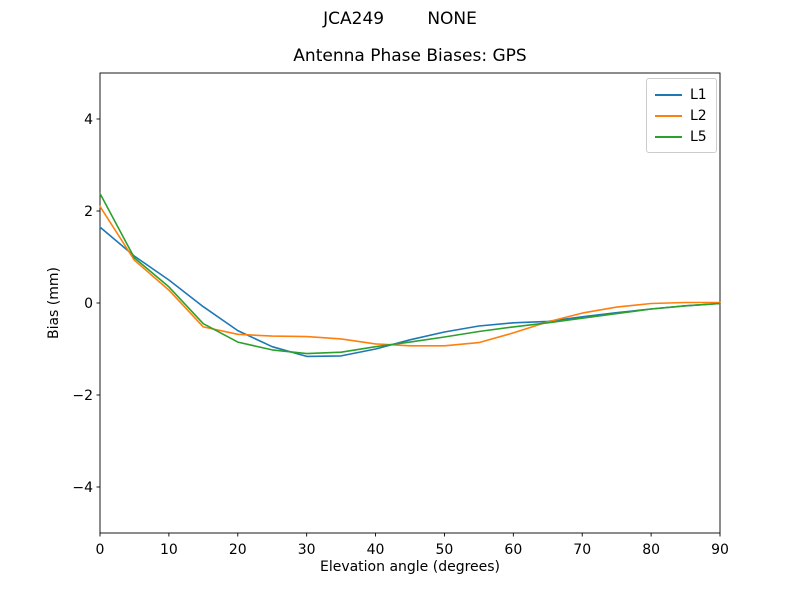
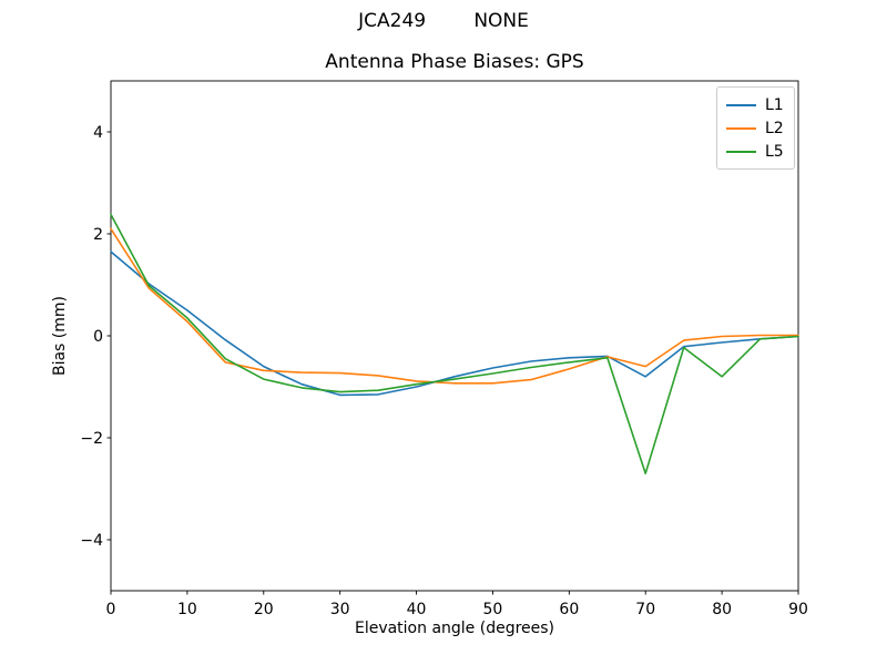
L1/70: -0.3 -> -0.8
L2/70: -0.2 -> -0.6
L5/70: -0.3 -> -2.7
L5/80: -0.1 -> -0.8
